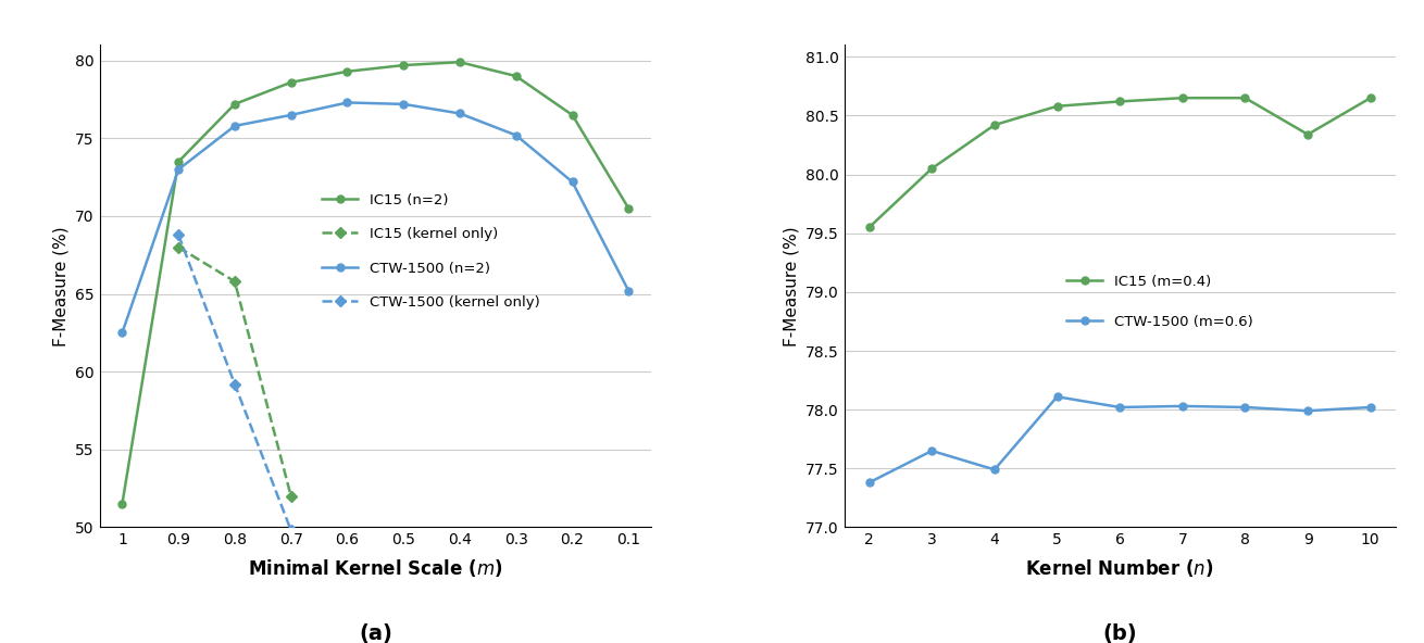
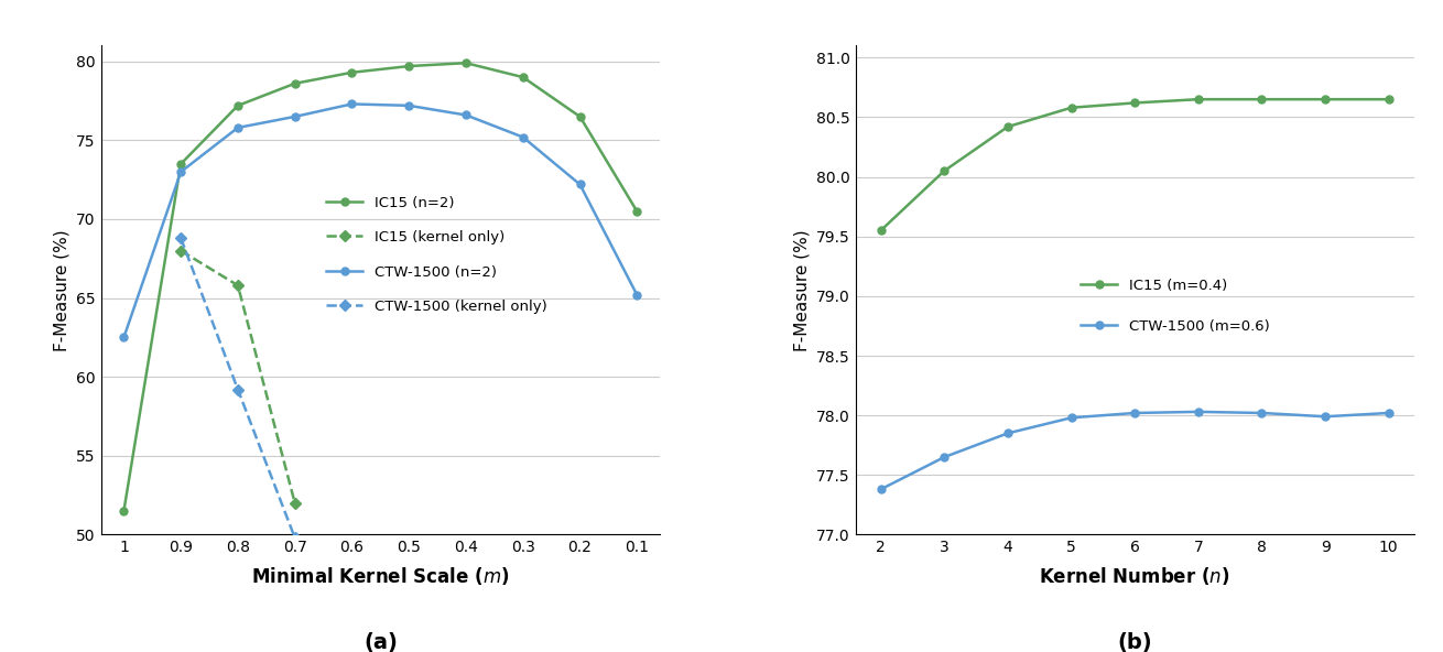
CTW-1500 (m=0.6)/4: 77.49 -> 77.85
CTW-1500 (m=0.6)/5: 78.11 -> 77.98
IC15 (m=0.4)/9: 80.34 -> 80.65
